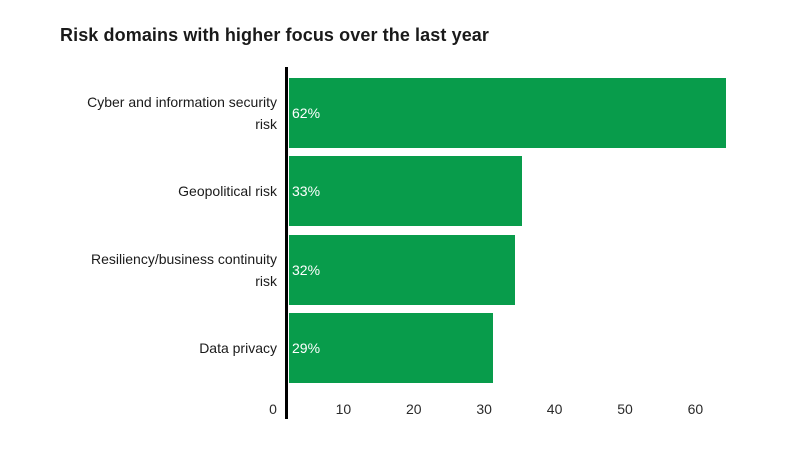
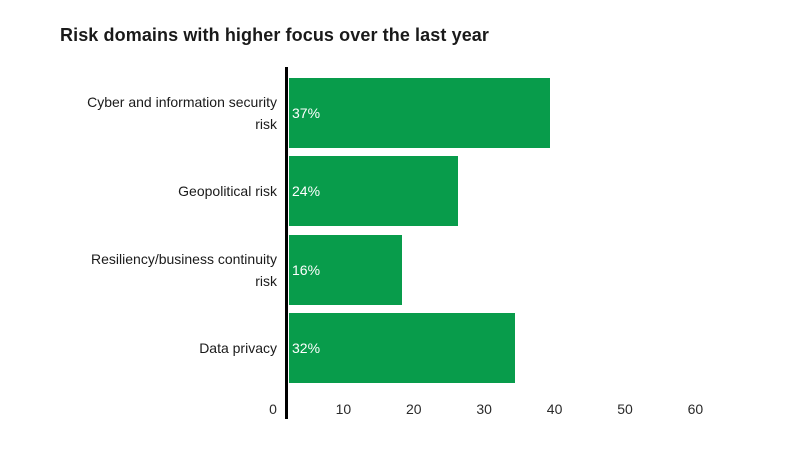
Cyber and information security risk: 62% -> 37%
Geopolitical risk: 33% -> 24%
Resiliency/business continuity risk: 32% -> 16%
Data privacy: 29% -> 32%
